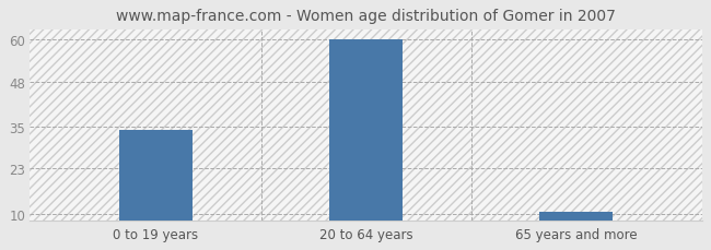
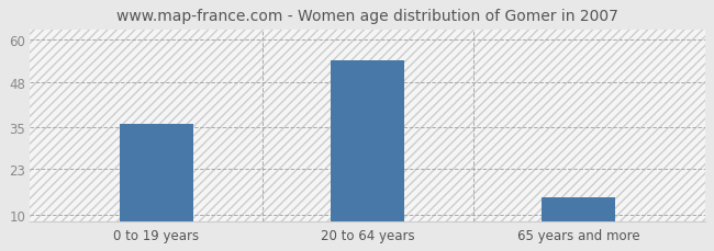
0 to 19 years: 34.0 -> 36.0
20 to 64 years: 60.0 -> 54.0
65 years and more: 10.5 -> 15.0
